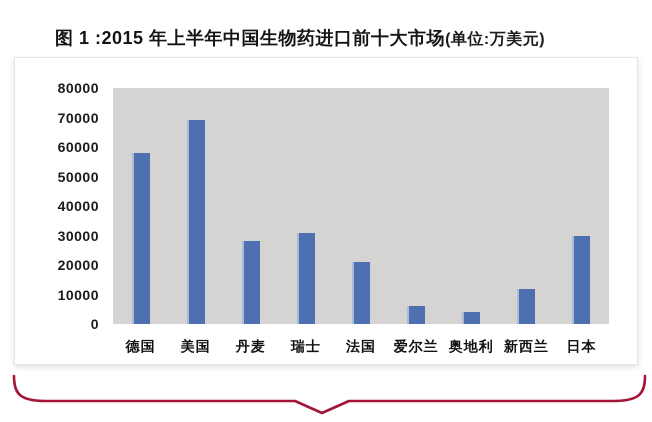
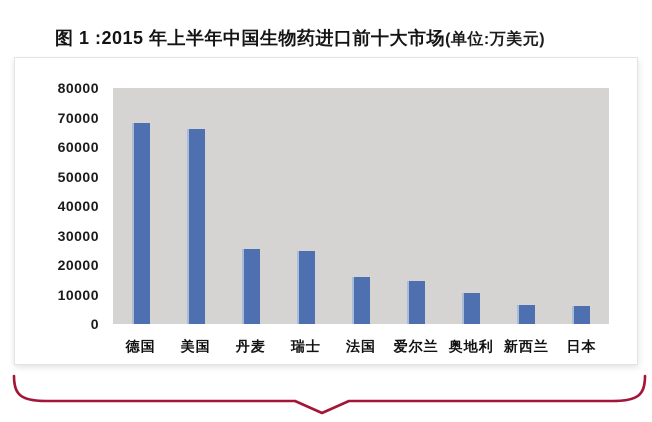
德国: 58000 -> 68000
美国: 69000 -> 66000
丹麦: 28000 -> 25000
瑞士: 31000 -> 25000
法国: 21000 -> 16000
爱尔兰: 6000 -> 14000
奥地利: 4000 -> 10000
新西兰: 12000 -> 6000
日本: 30000 -> 6000
